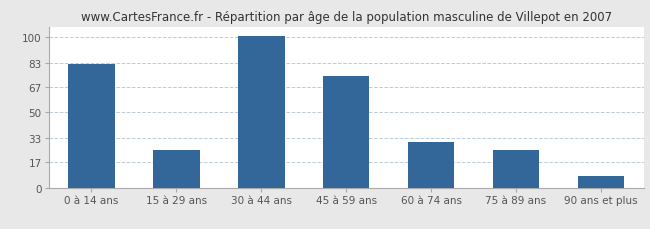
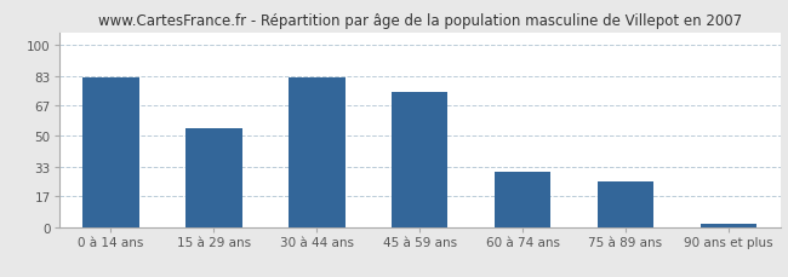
15 à 29 ans: 25 -> 54
30 à 44 ans: 101 -> 82
90 ans et plus: 8 -> 2
